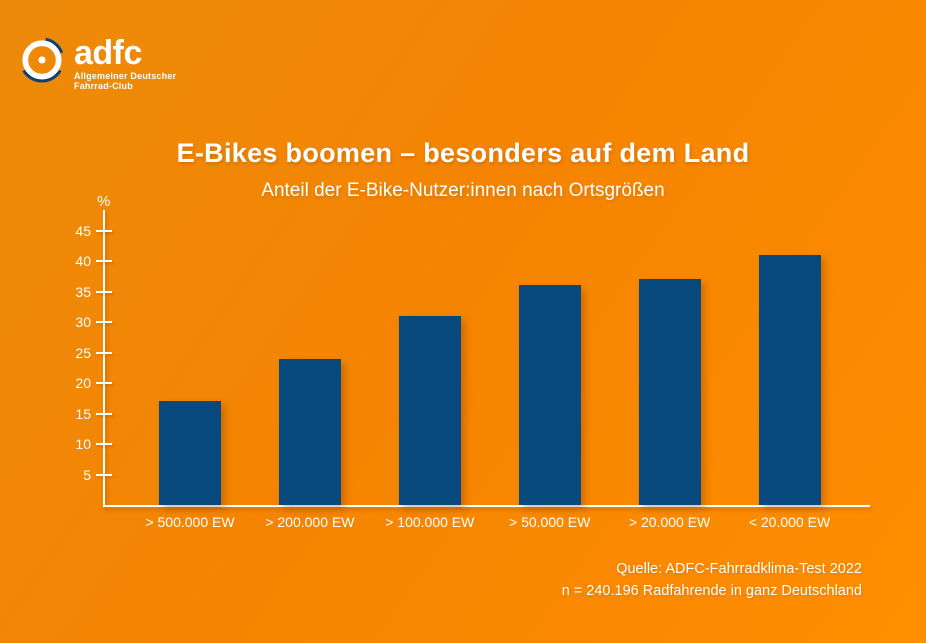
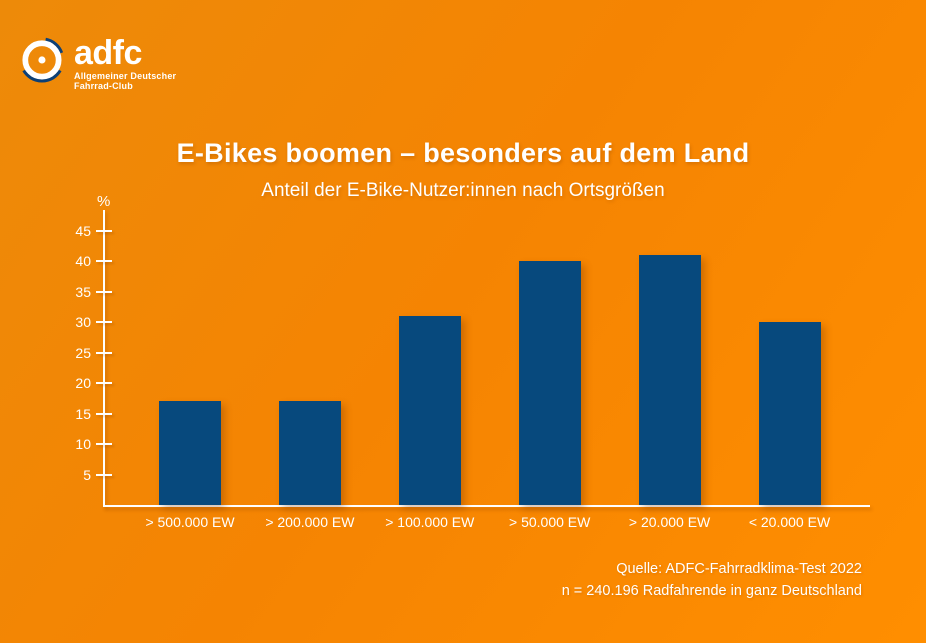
> 200.000 EW: 24 -> 17
> 50.000 EW: 36 -> 40
> 20.000 EW: 37 -> 41
< 20.000 EW: 41 -> 30
